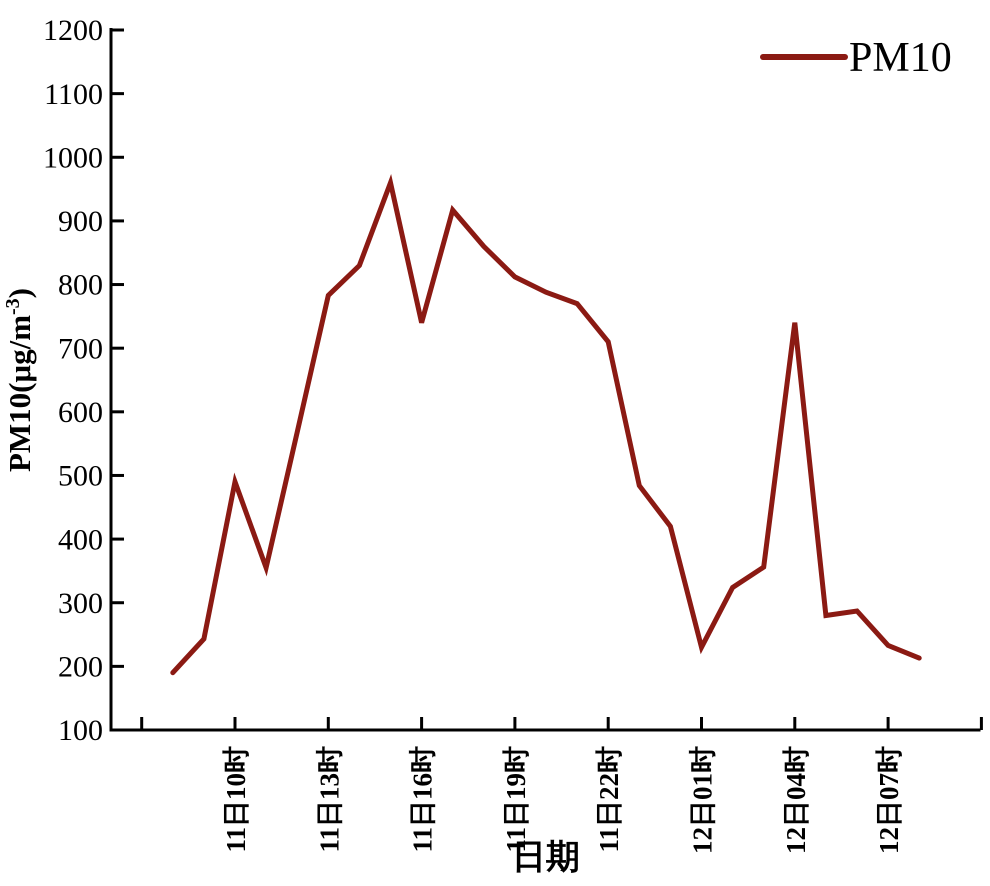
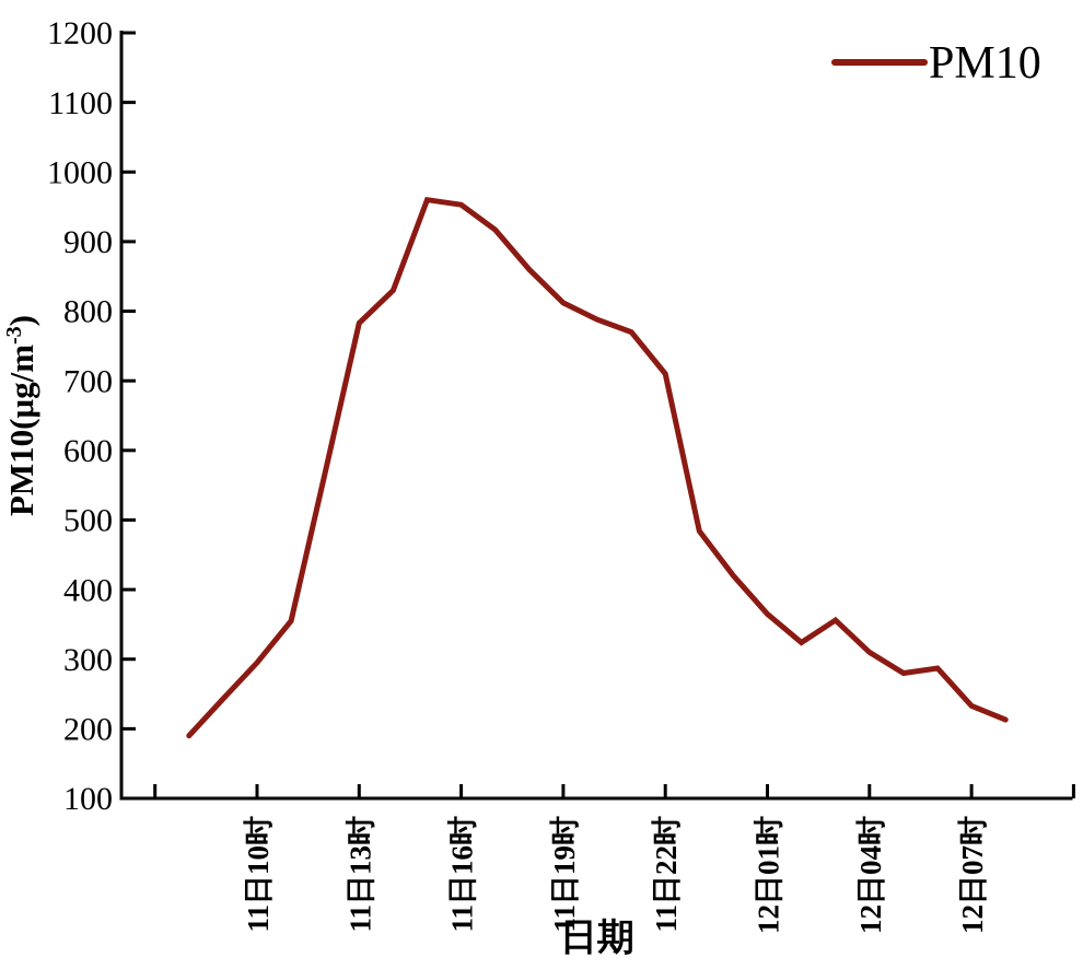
11日10时: 490 -> 300
11日16时: 740 -> 950
12日01时: 230 -> 360
12日04时: 740 -> 310
